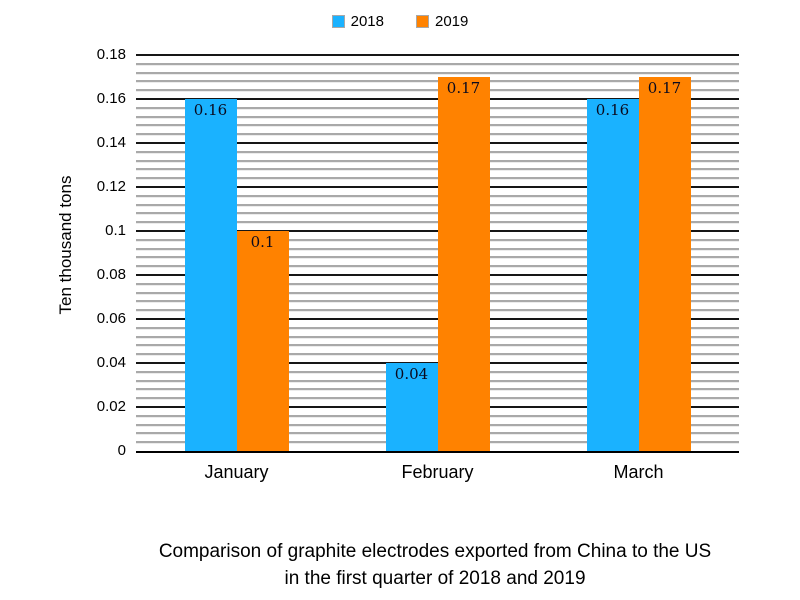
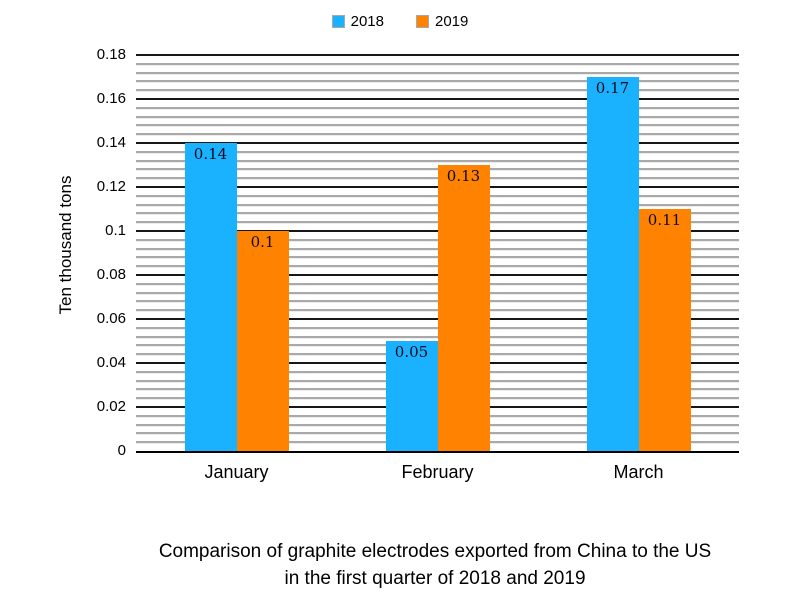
2018/January: 0.16 -> 0.14
2018/February: 0.04 -> 0.05
2019/February: 0.17 -> 0.13
2018/March: 0.16 -> 0.17
2019/March: 0.17 -> 0.11
